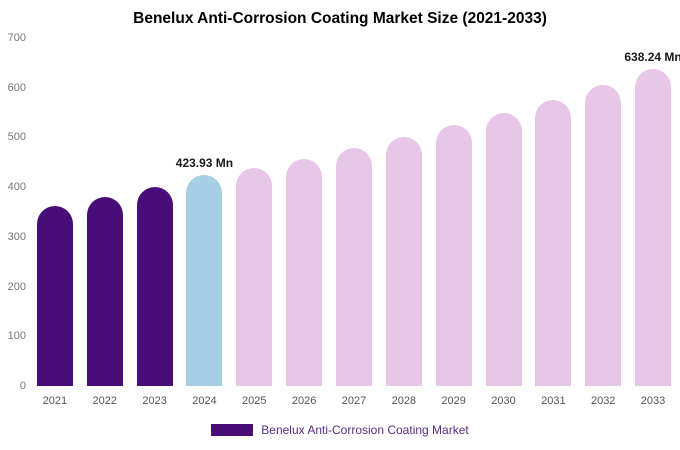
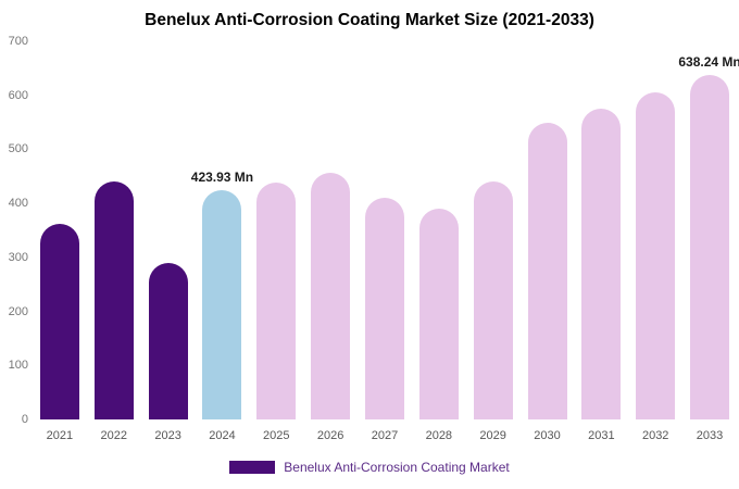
2022: 380 -> 440
2023: 400 -> 290
2027: 480 -> 410
2028: 500 -> 390
2029: 520 -> 440
